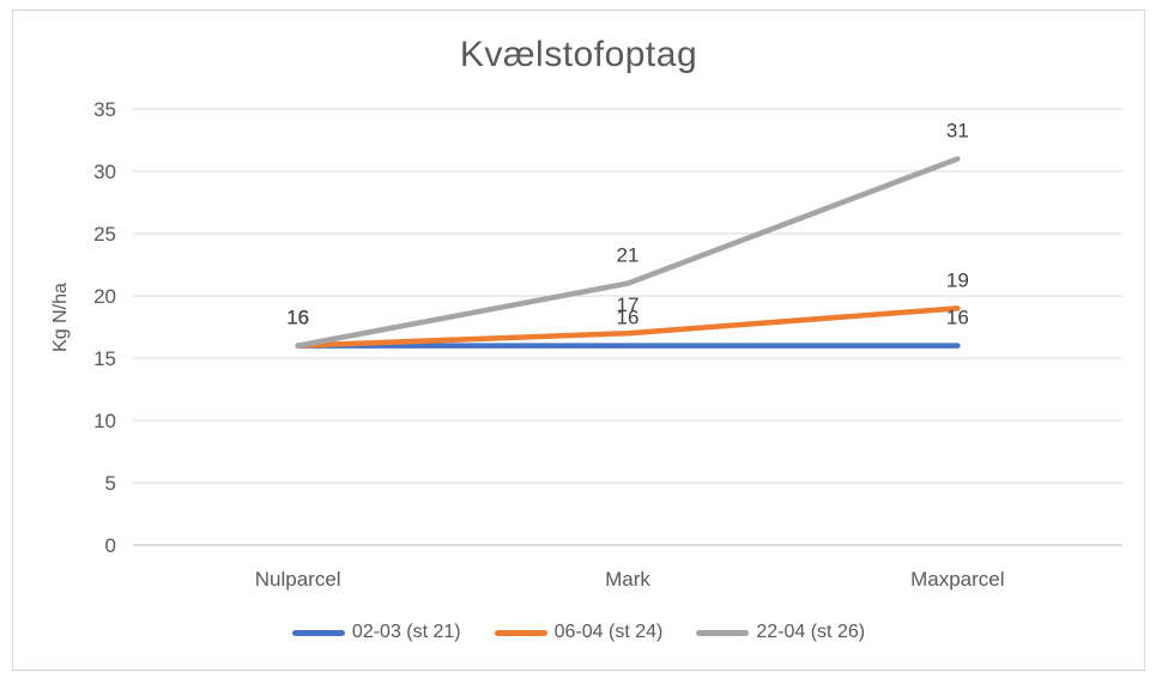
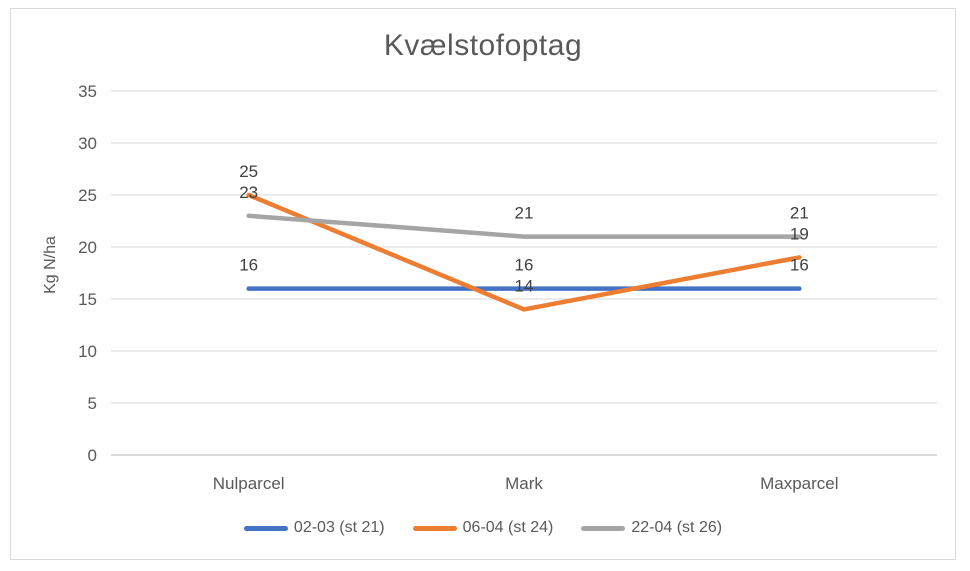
06-04 (st 24)/Nulparcel: 16 -> 25
22-04 (st 26)/Nulparcel: 16 -> 23
06-04 (st 24)/Mark: 17 -> 14
22-04 (st 26)/Maxparcel: 31 -> 21
